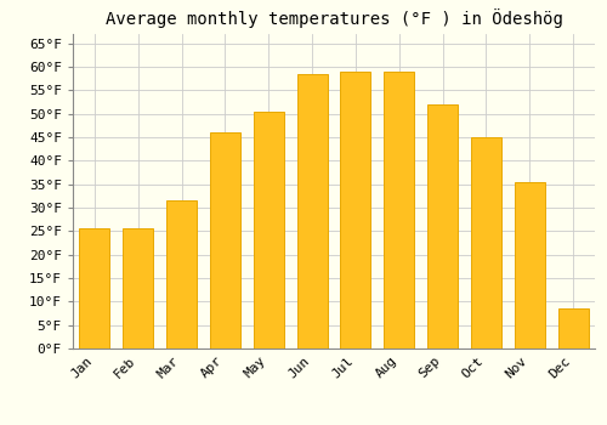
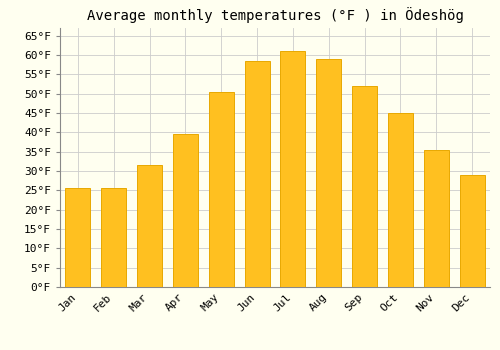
Apr: 46.0°F -> 39.5°F
Jul: 59.0°F -> 61.0°F
Dec: 8.5°F -> 29.0°F
